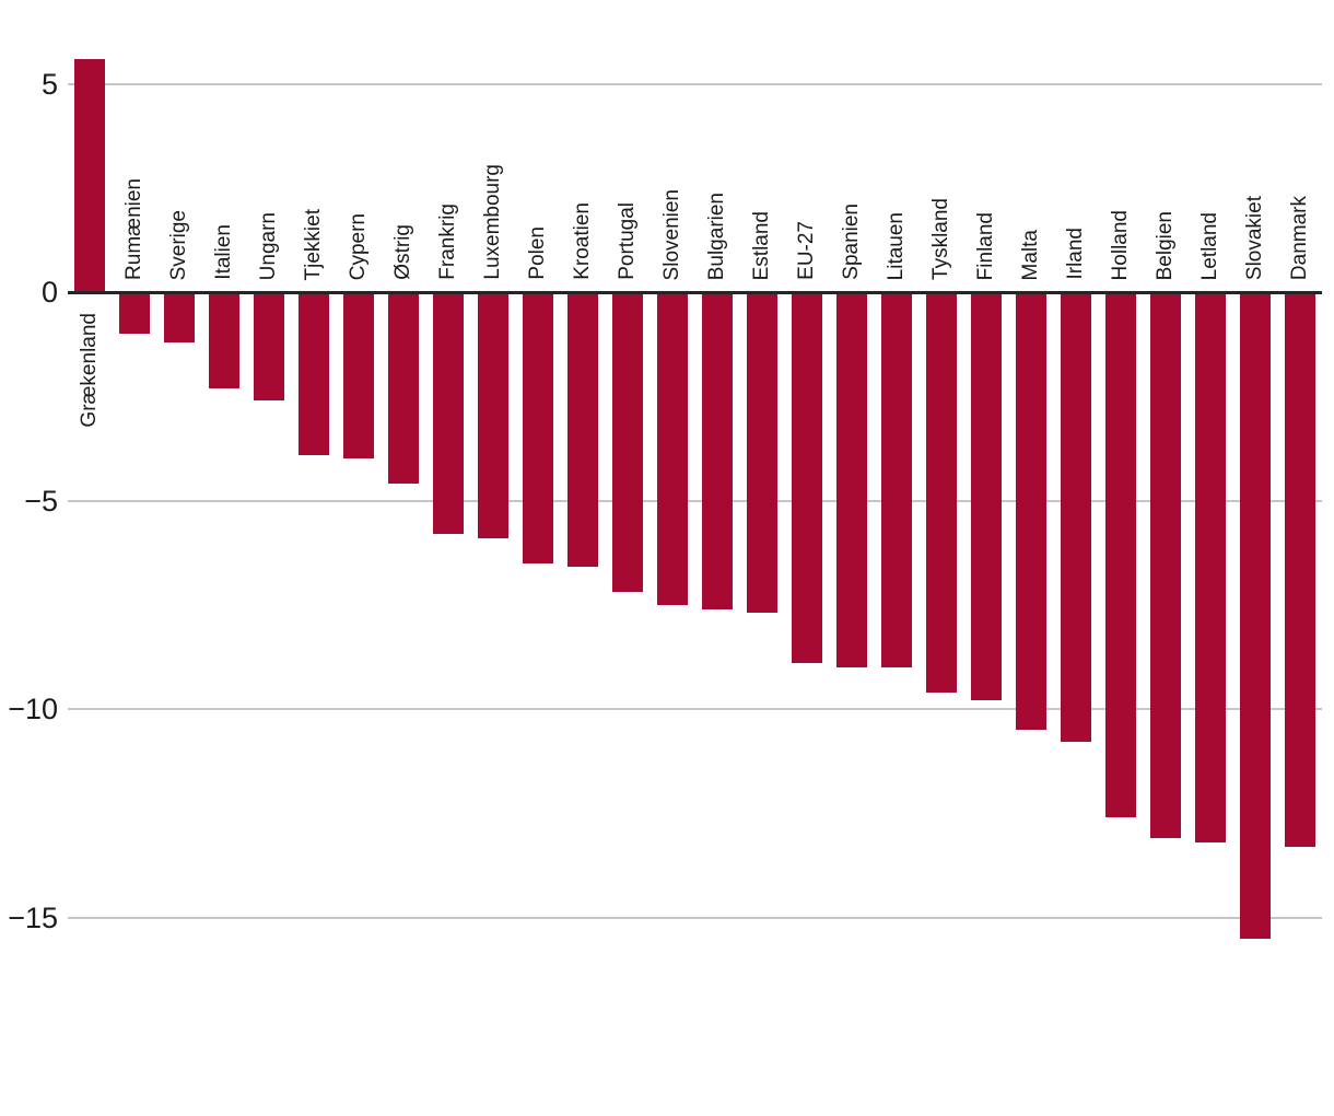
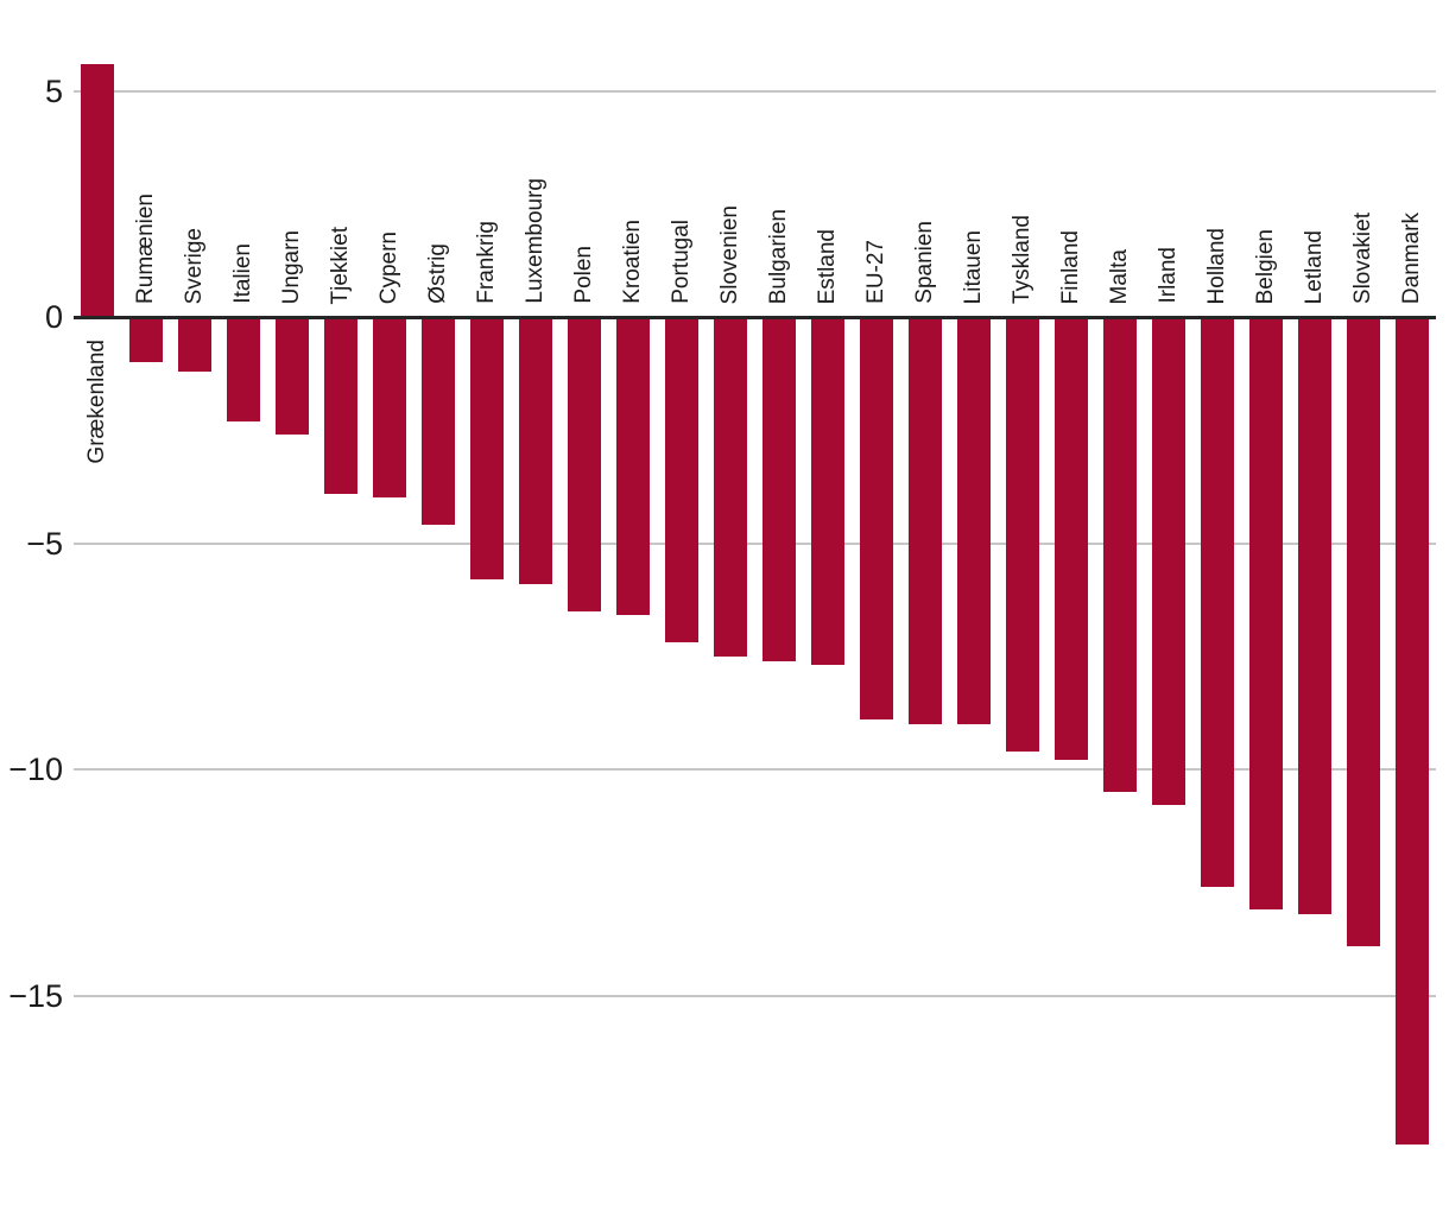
Slovakiet: -15.5 -> -13.9
Danmark: -13.3 -> -18.3
